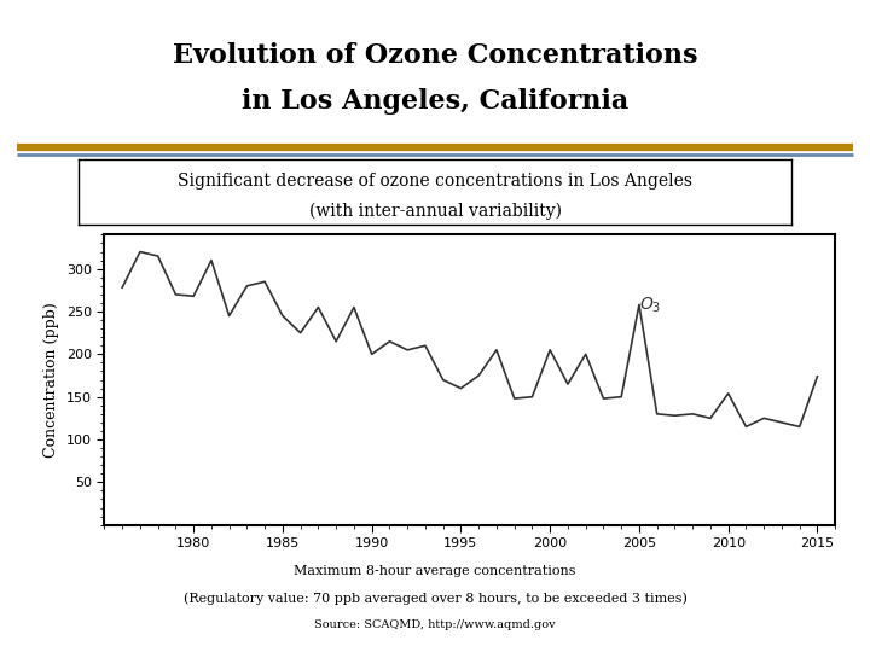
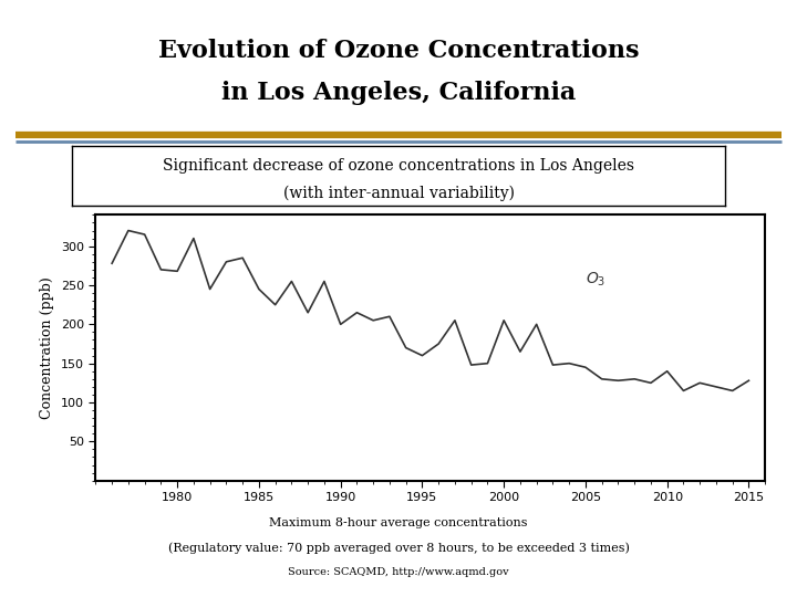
2005: 258 -> 145
2010: 154 -> 140
2015: 174 -> 128
